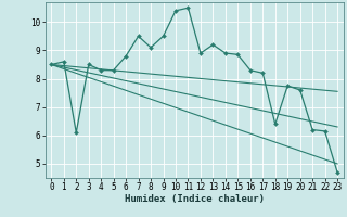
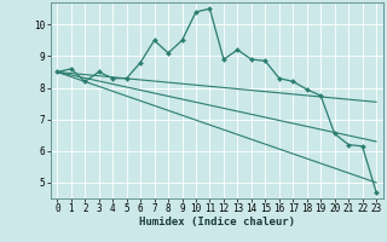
2: 6.10 -> 8.20
18: 6.40 -> 7.95
20: 7.60 -> 6.55
